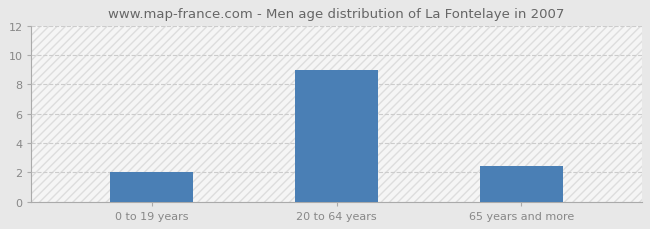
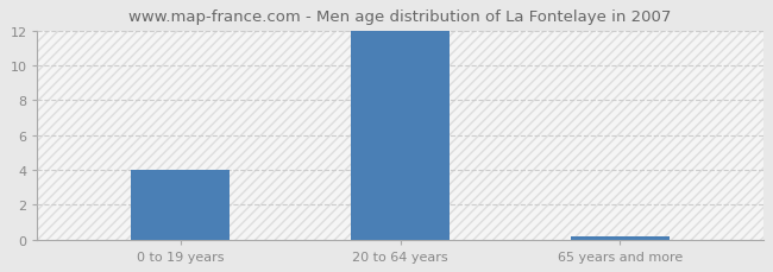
0 to 19 years: 2.0 -> 4.0
20 to 64 years: 9.0 -> 12.0
65 years and more: 2.4 -> 0.1
